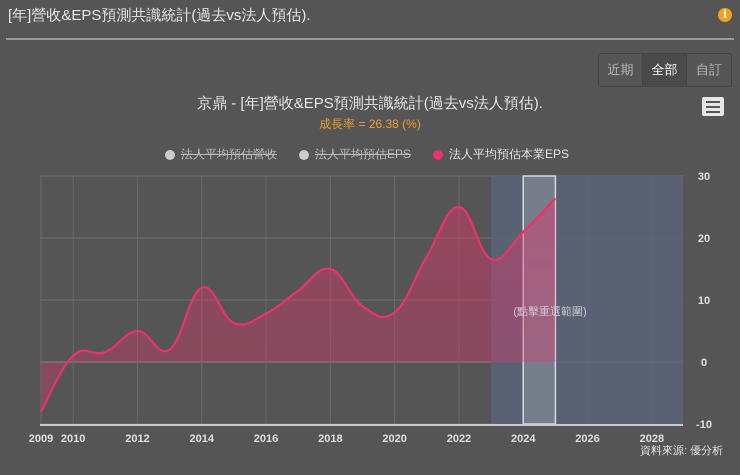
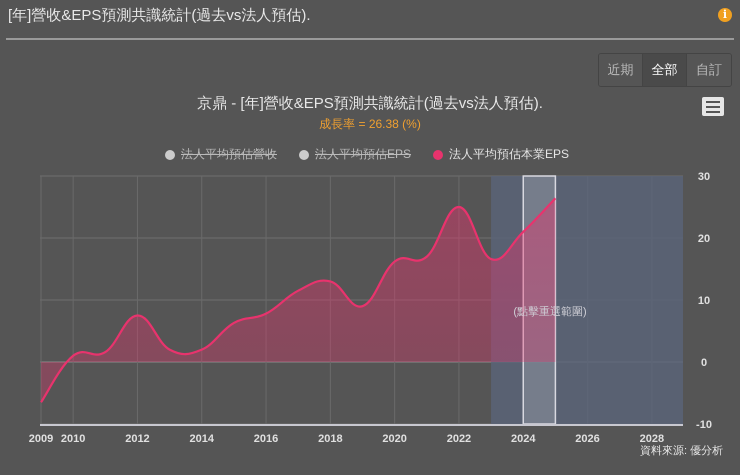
2009: -8 -> -6
2012: 5 -> 8
2014: 12 -> 2
2018: 15 -> 13
2020: 8 -> 16
